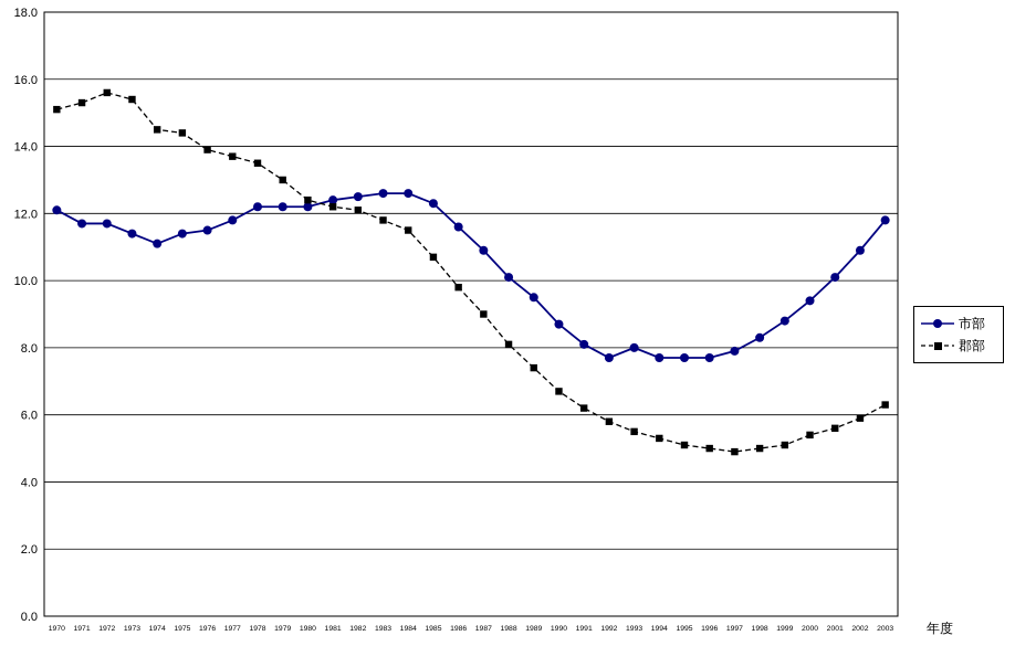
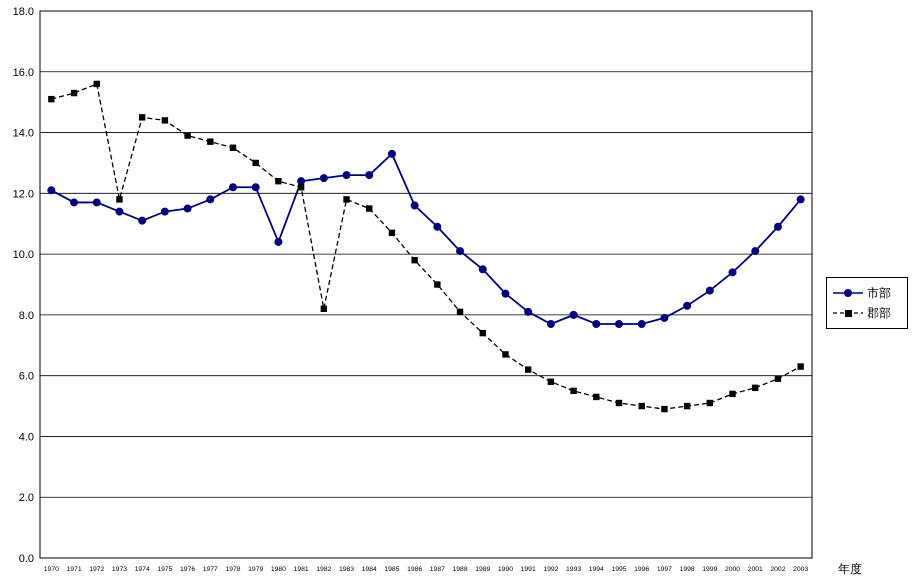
郡部/1973: 15.4 -> 11.8
市部/1980: 12.2 -> 10.4
郡部/1982: 12.1 -> 8.2
市部/1985: 12.3 -> 13.3
